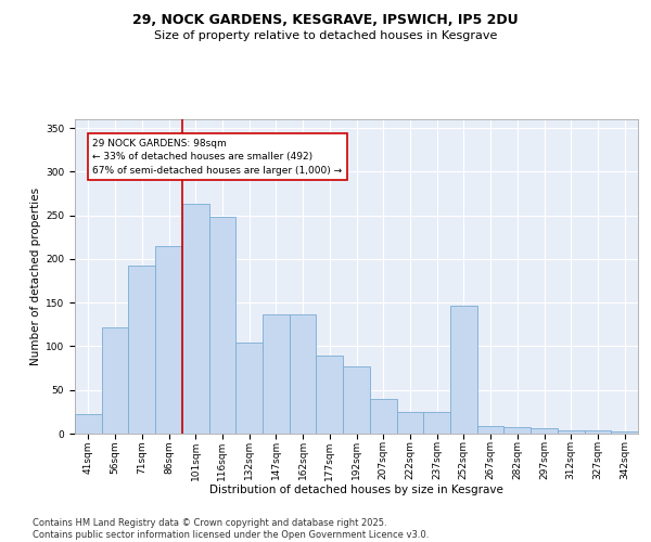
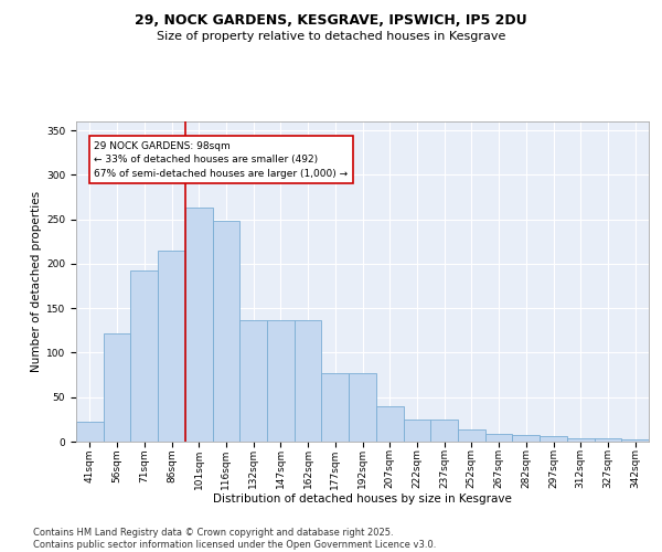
132sqm: 104 -> 137
177sqm: 90 -> 77
252sqm: 146 -> 14
